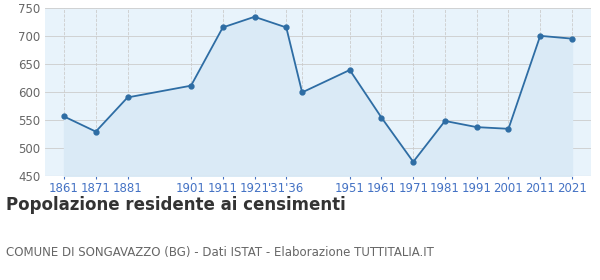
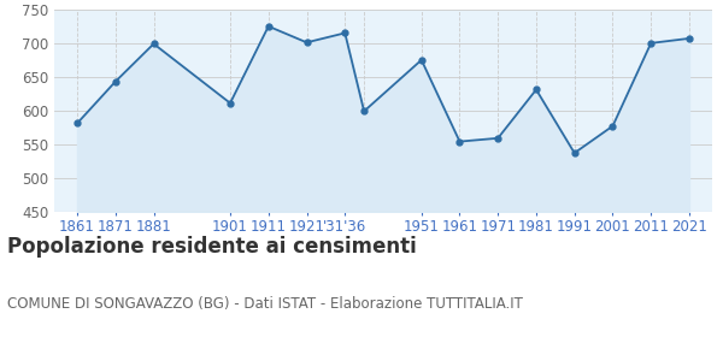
1861: 557 -> 582
1871: 530 -> 644
1881: 591 -> 700
1911: 716 -> 726
1921: 735 -> 702
1951: 640 -> 676
1971: 476 -> 560
1981: 549 -> 632
2001: 535 -> 578
2021: 696 -> 708
